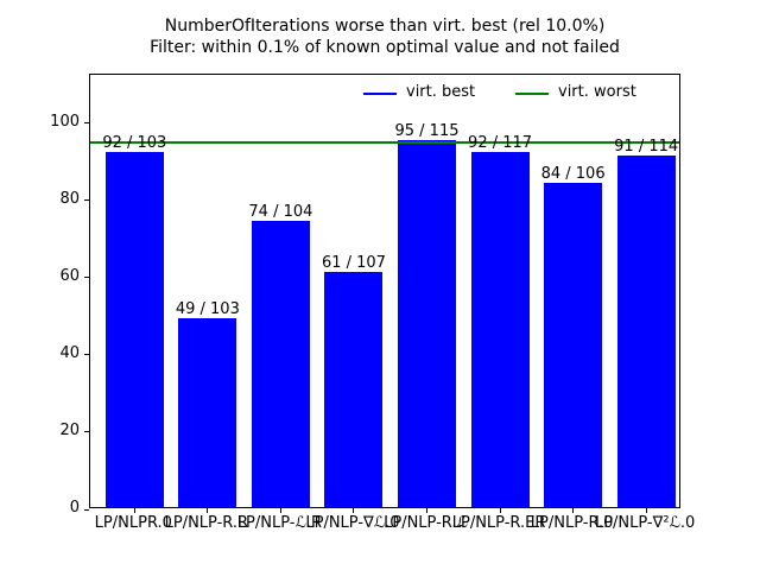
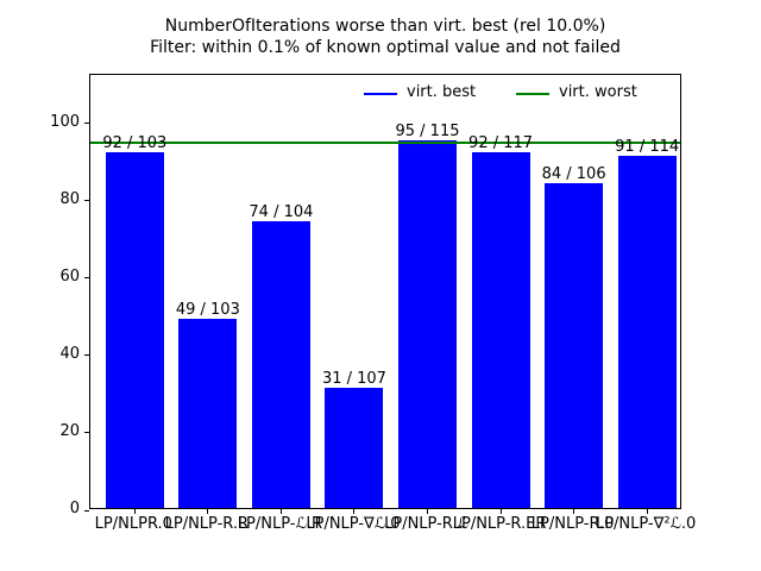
LP/NLP-∇ℒ.0: 61 -> 31
